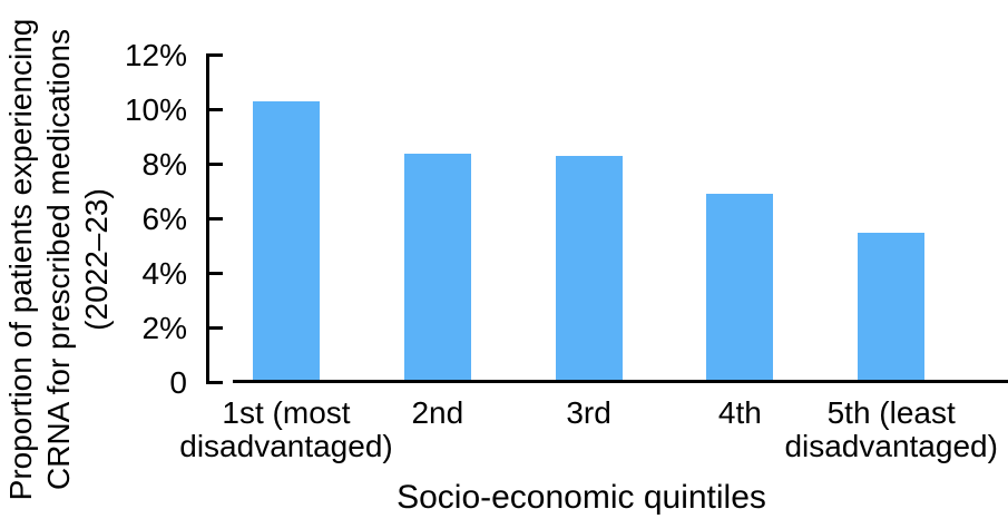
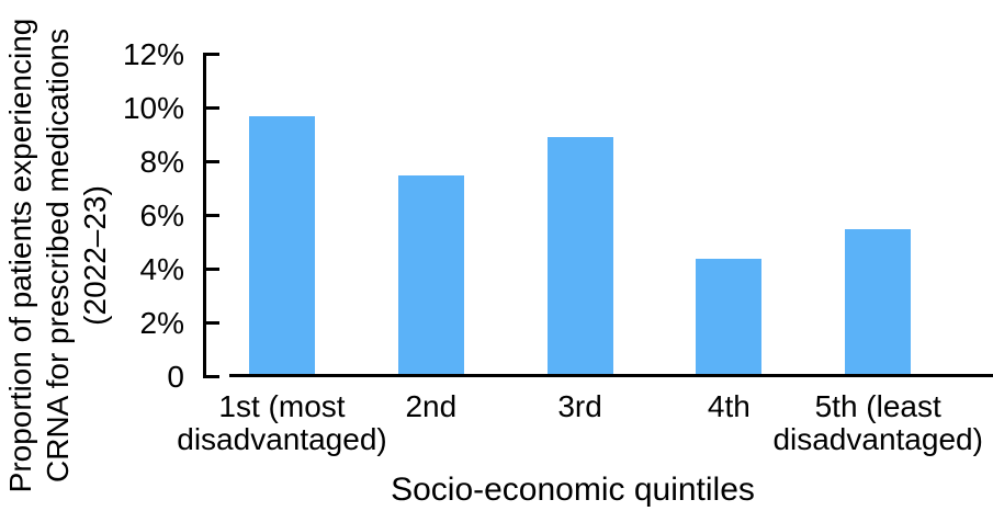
1st (most disadvantaged): 10.2% -> 9.6%
2nd: 8.3% -> 7.4%
3rd: 8.2% -> 8.8%
4th: 6.8% -> 4.3%
